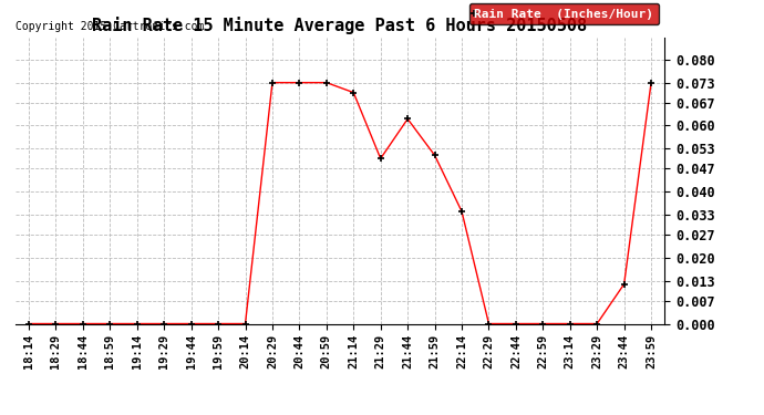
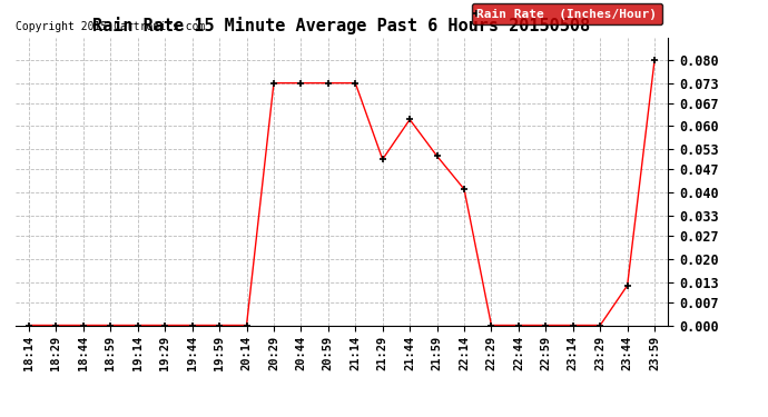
21:14: 0.070 -> 0.073
22:14: 0.034 -> 0.041
23:59: 0.073 -> 0.080
